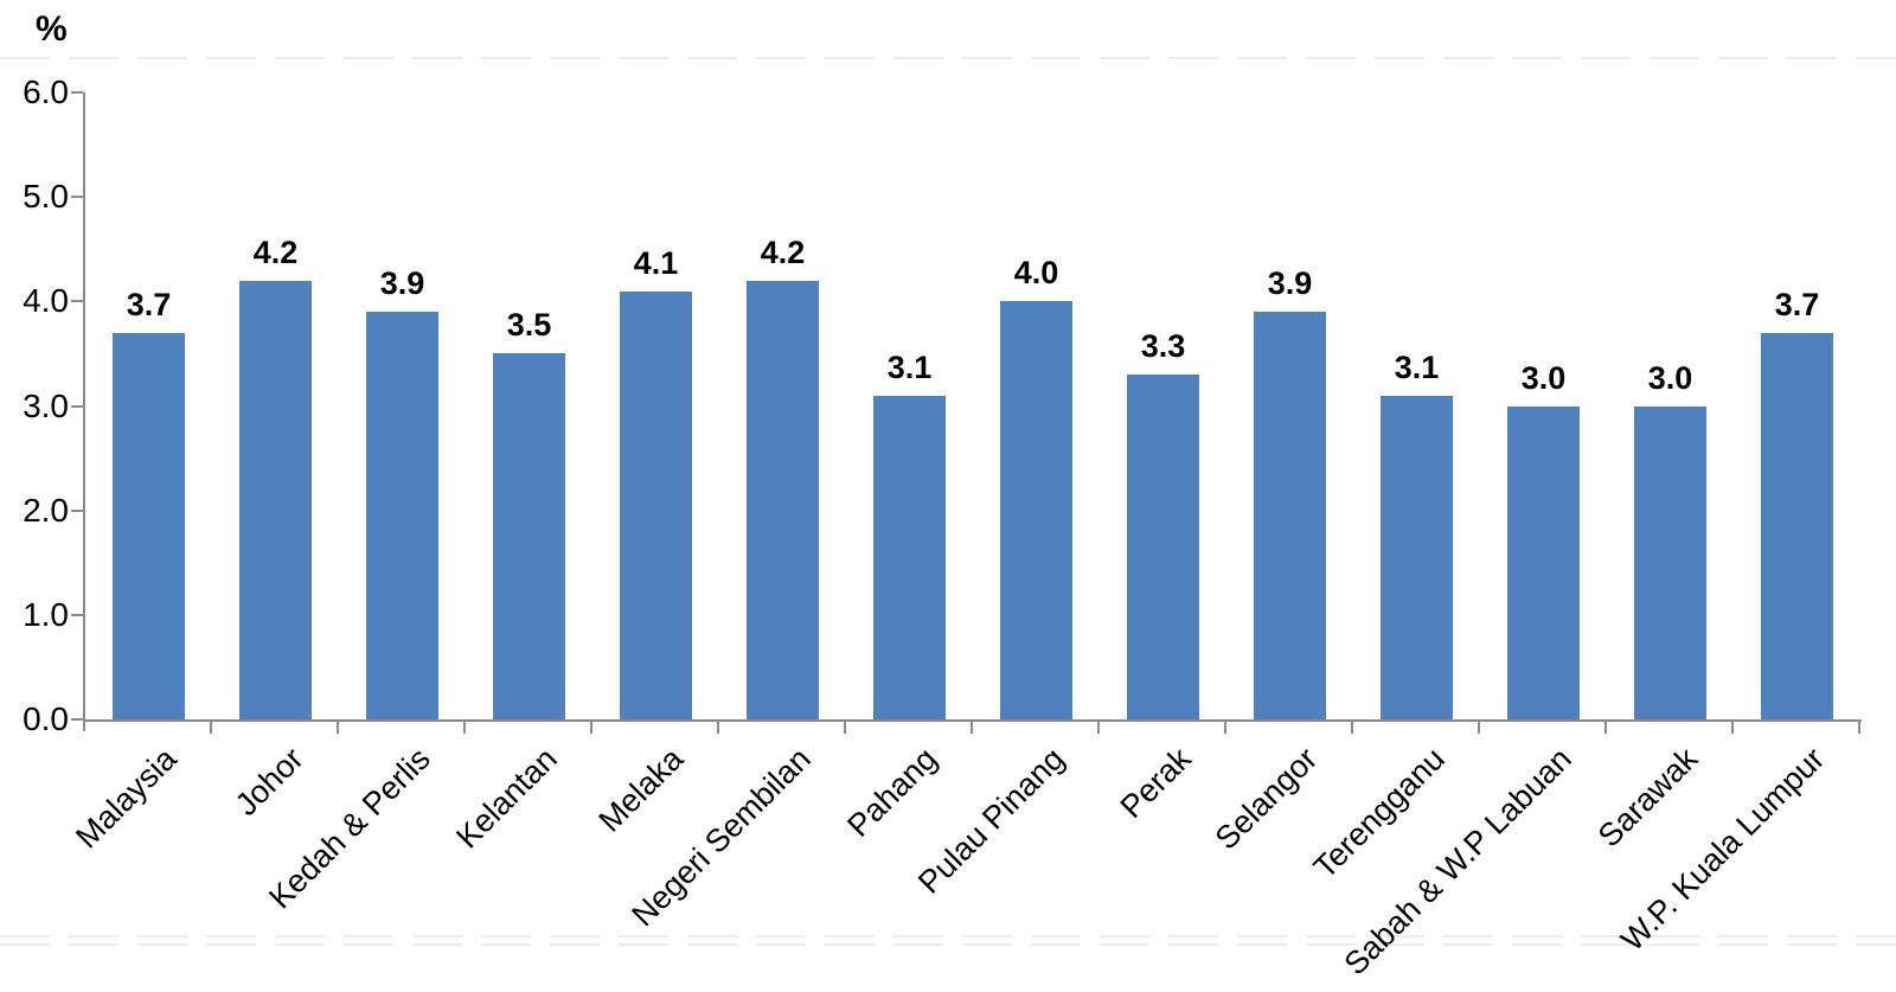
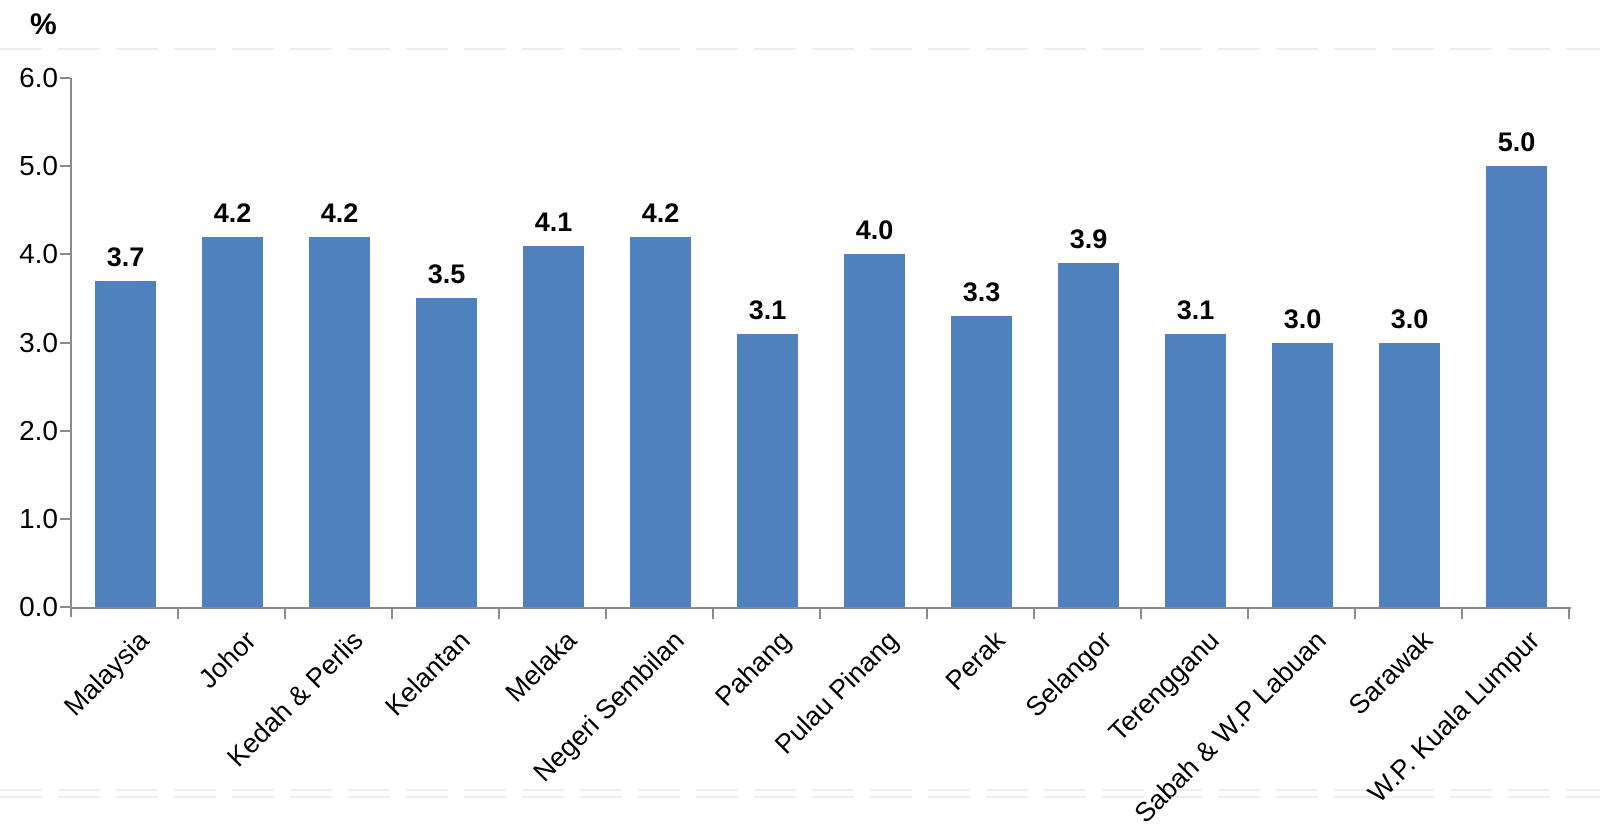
Kedah & Perlis: 3.9 -> 4.2
W.P. Kuala Lumpur: 3.7 -> 5.0
